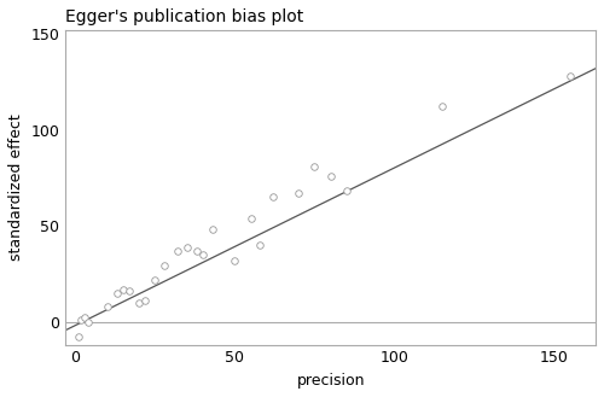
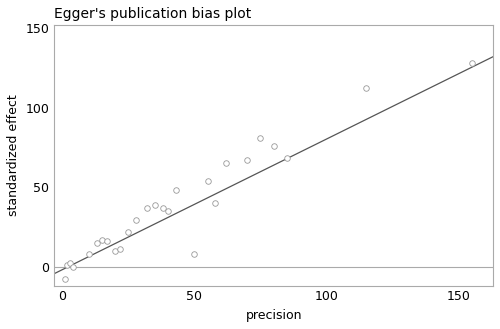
50: 32 -> 8
